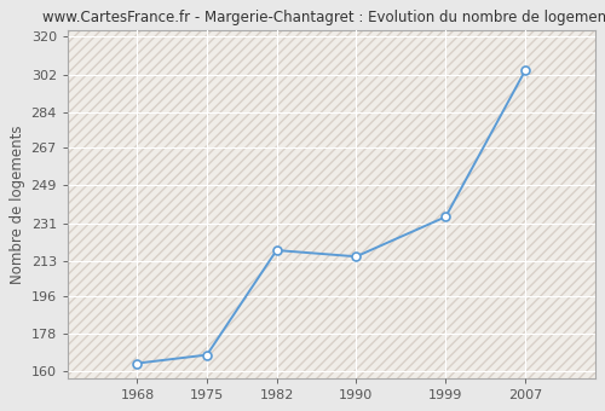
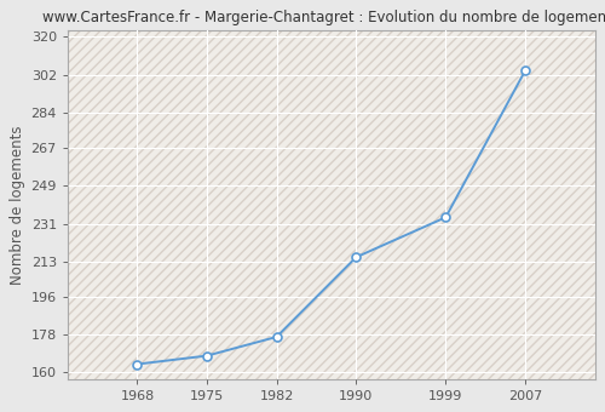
1982: 218 -> 177
